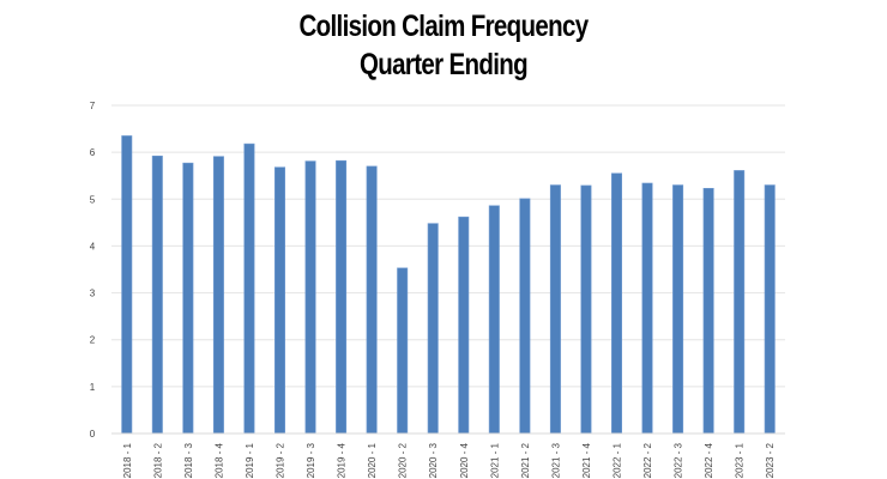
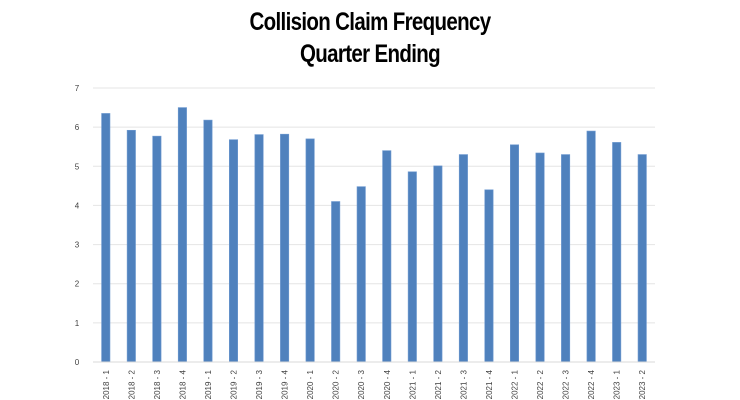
2018 - 4: 5.9 -> 6.5
2020 - 2: 3.5 -> 4.1
2020 - 4: 4.6 -> 5.4
2021 - 4: 5.3 -> 4.4
2022 - 4: 5.2 -> 5.9
